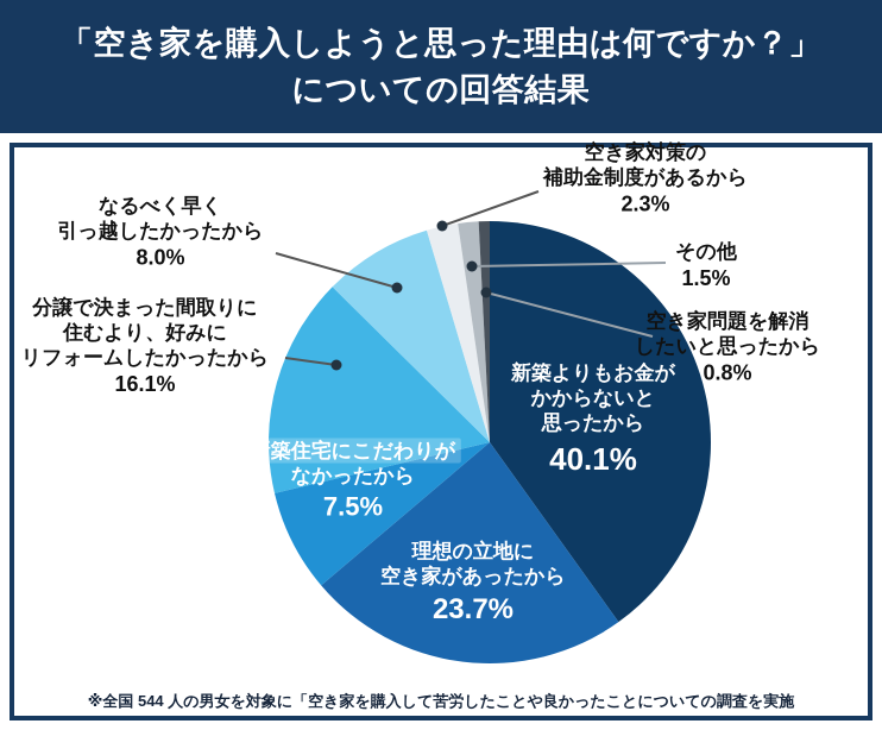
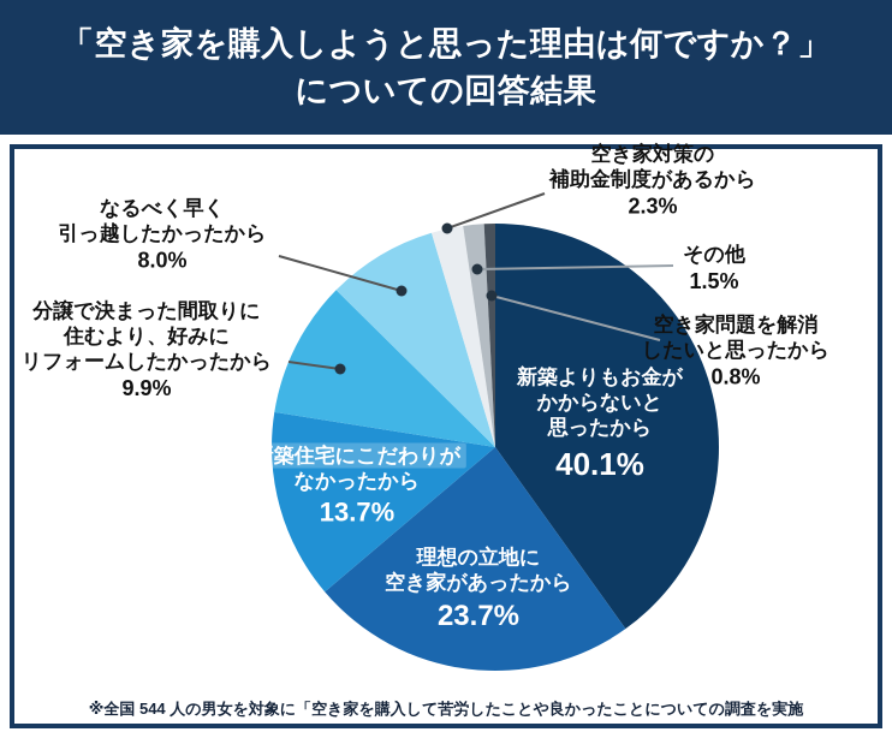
新築住宅にこだわりがなかったから: 7.5% -> 13.7%
分譲で決まった間取りに住むより、好みにリフォームしたかったから: 16.1% -> 9.9%
